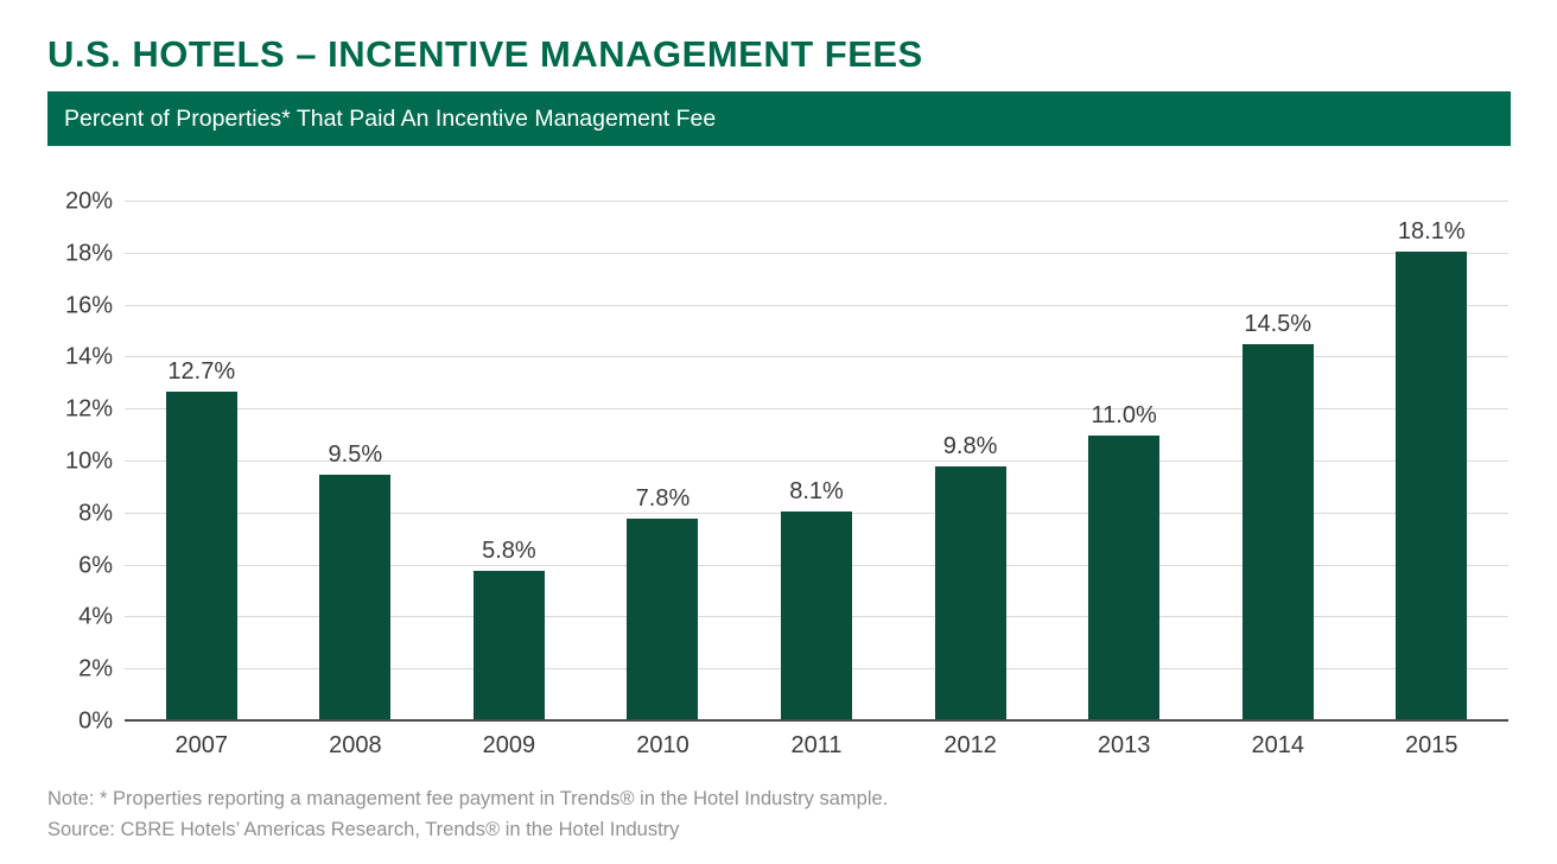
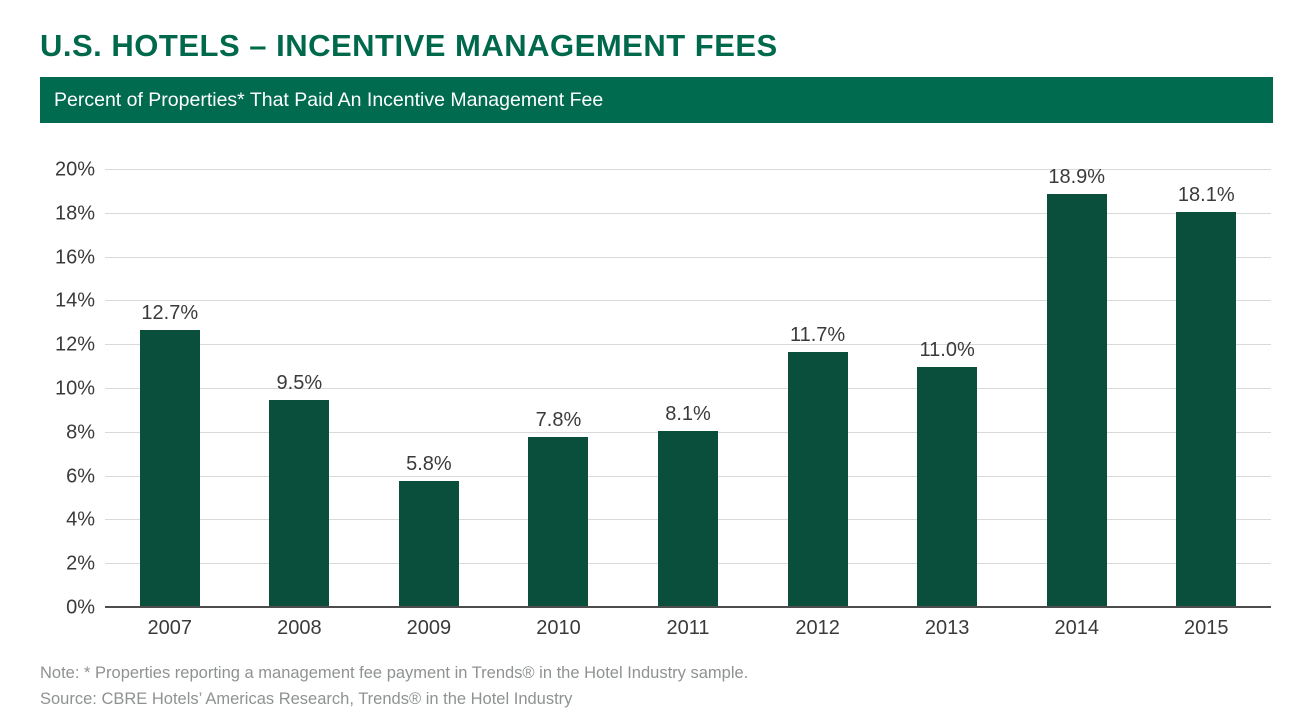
2012: 9.8% -> 11.7%
2014: 14.5% -> 18.9%
